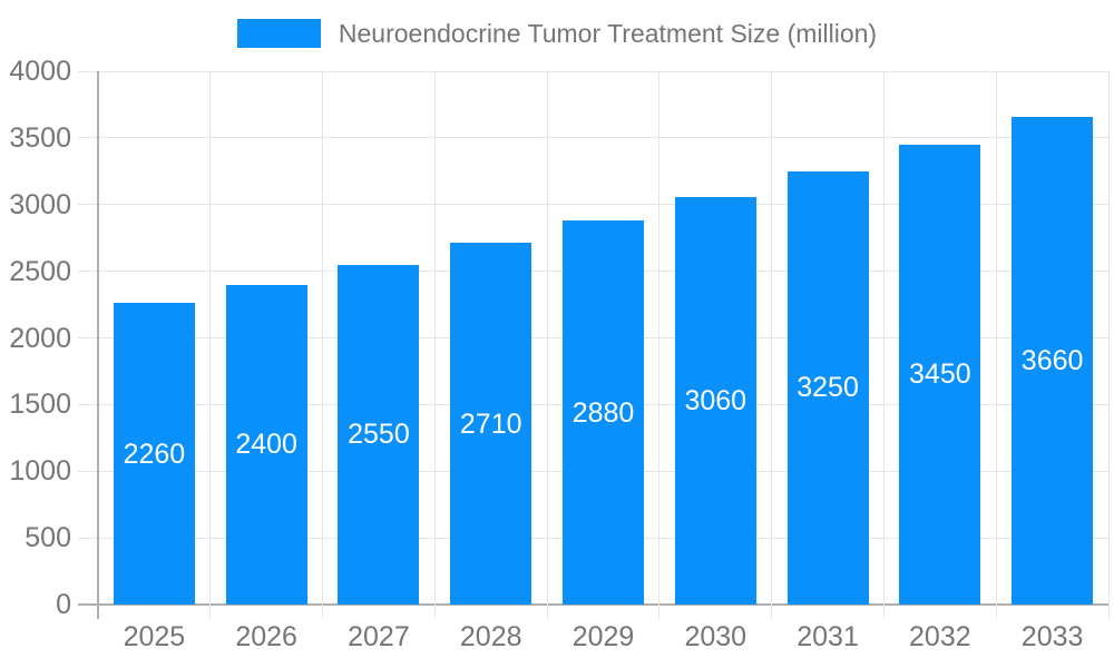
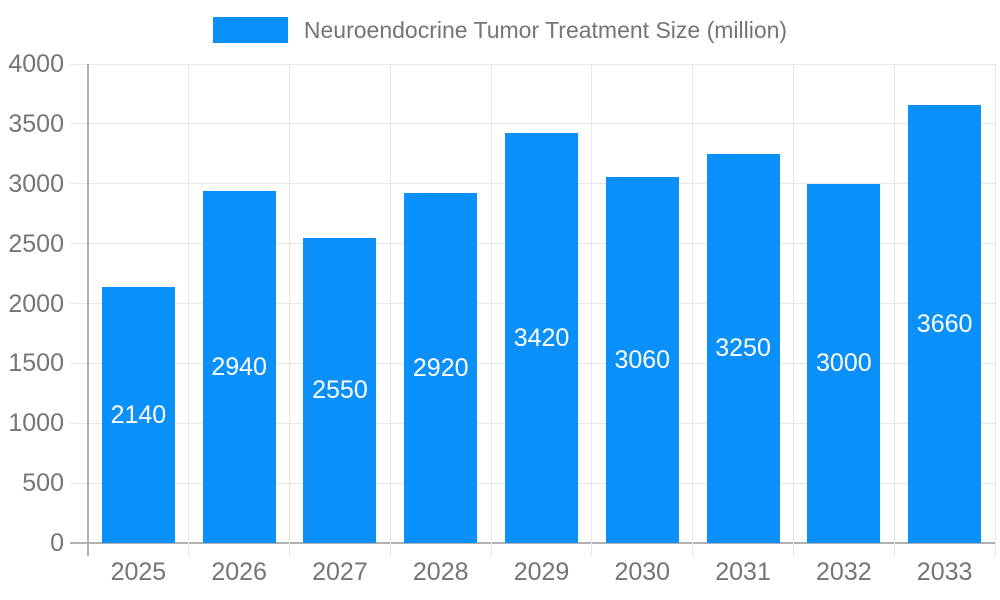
2025: 2260 -> 2140
2026: 2400 -> 2940
2028: 2710 -> 2920
2029: 2880 -> 3420
2032: 3450 -> 3000
